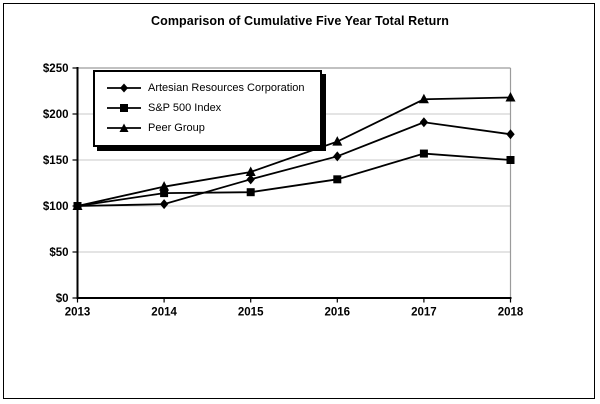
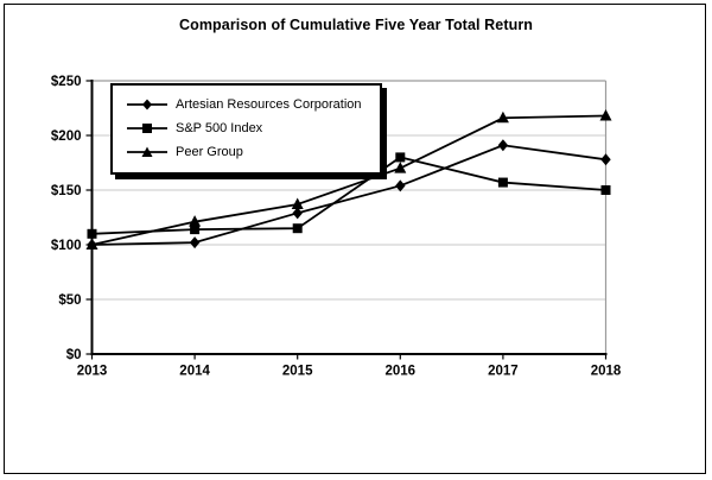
S&P 500 Index/2013: $100 -> $110
S&P 500 Index/2016: $130 -> $180
